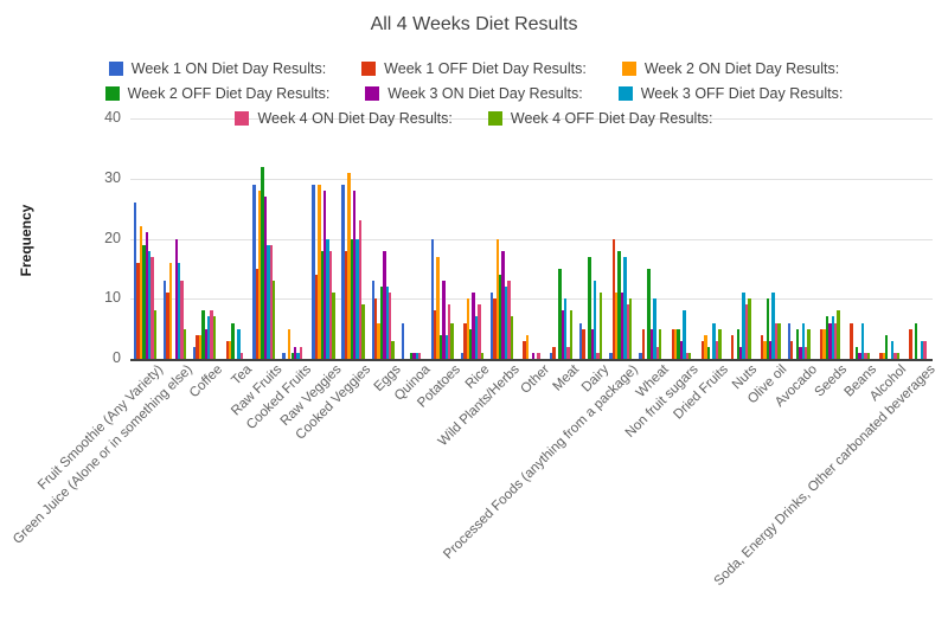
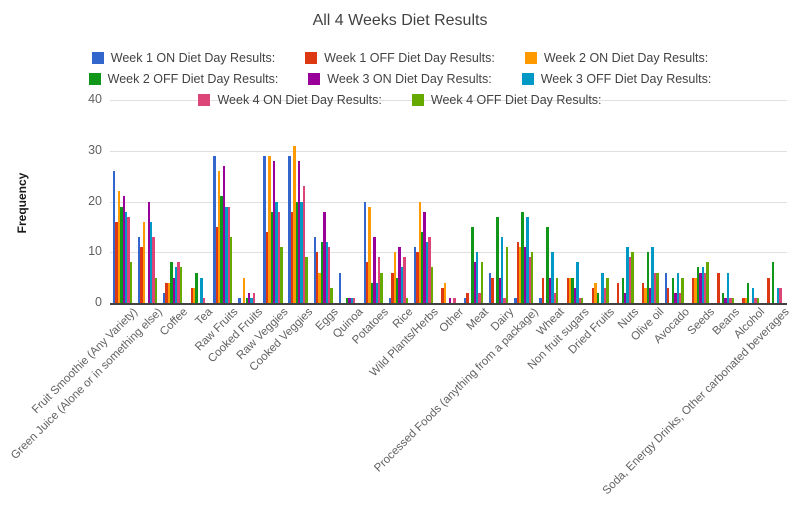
Week 2 ON Diet Day Results:/Raw Fruits: 28 -> 26
Week 2 OFF Diet Day Results:/Raw Fruits: 32 -> 21
Week 2 ON Diet Day Results:/Potatoes: 17 -> 19
Week 1 OFF Diet Day Results:/Processed Foods (anything from a package): 20 -> 12
Week 2 OFF Diet Day Results:/Soda, Energy Drinks, Other carbonated beverages: 6 -> 8
